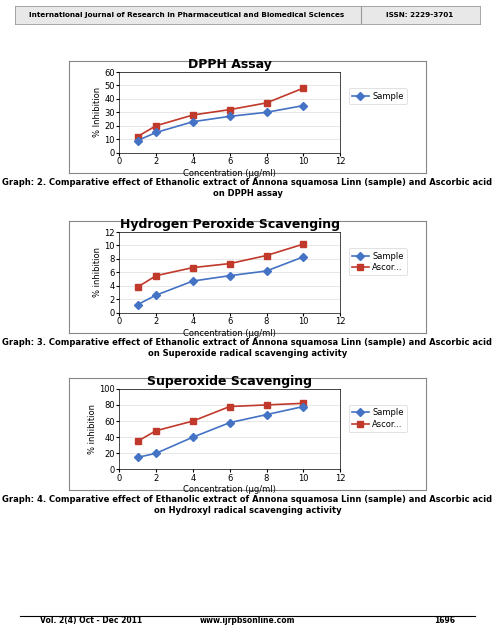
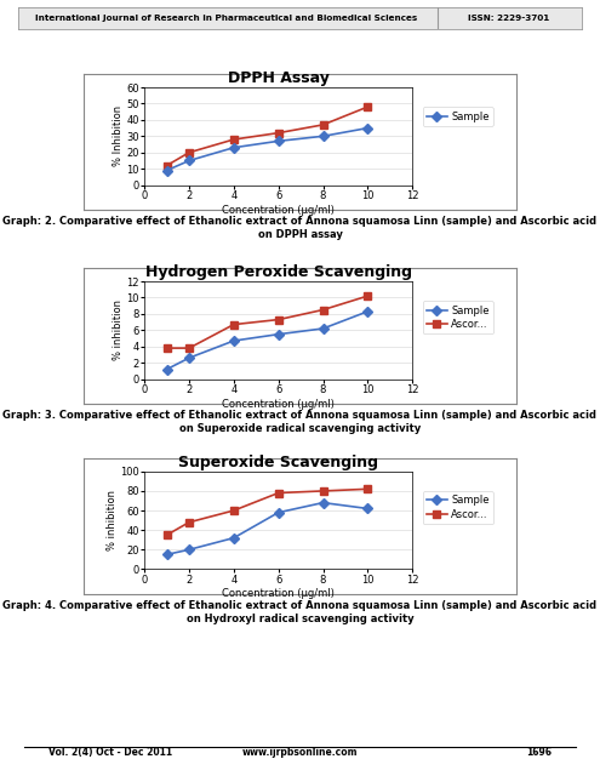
Hydrogen Peroxide Scavenging/Ascor.../2: 5.5 -> 3.8
Superoxide Scavenging/Sample/4: 40 -> 32
Superoxide Scavenging/Sample/10: 78 -> 62
